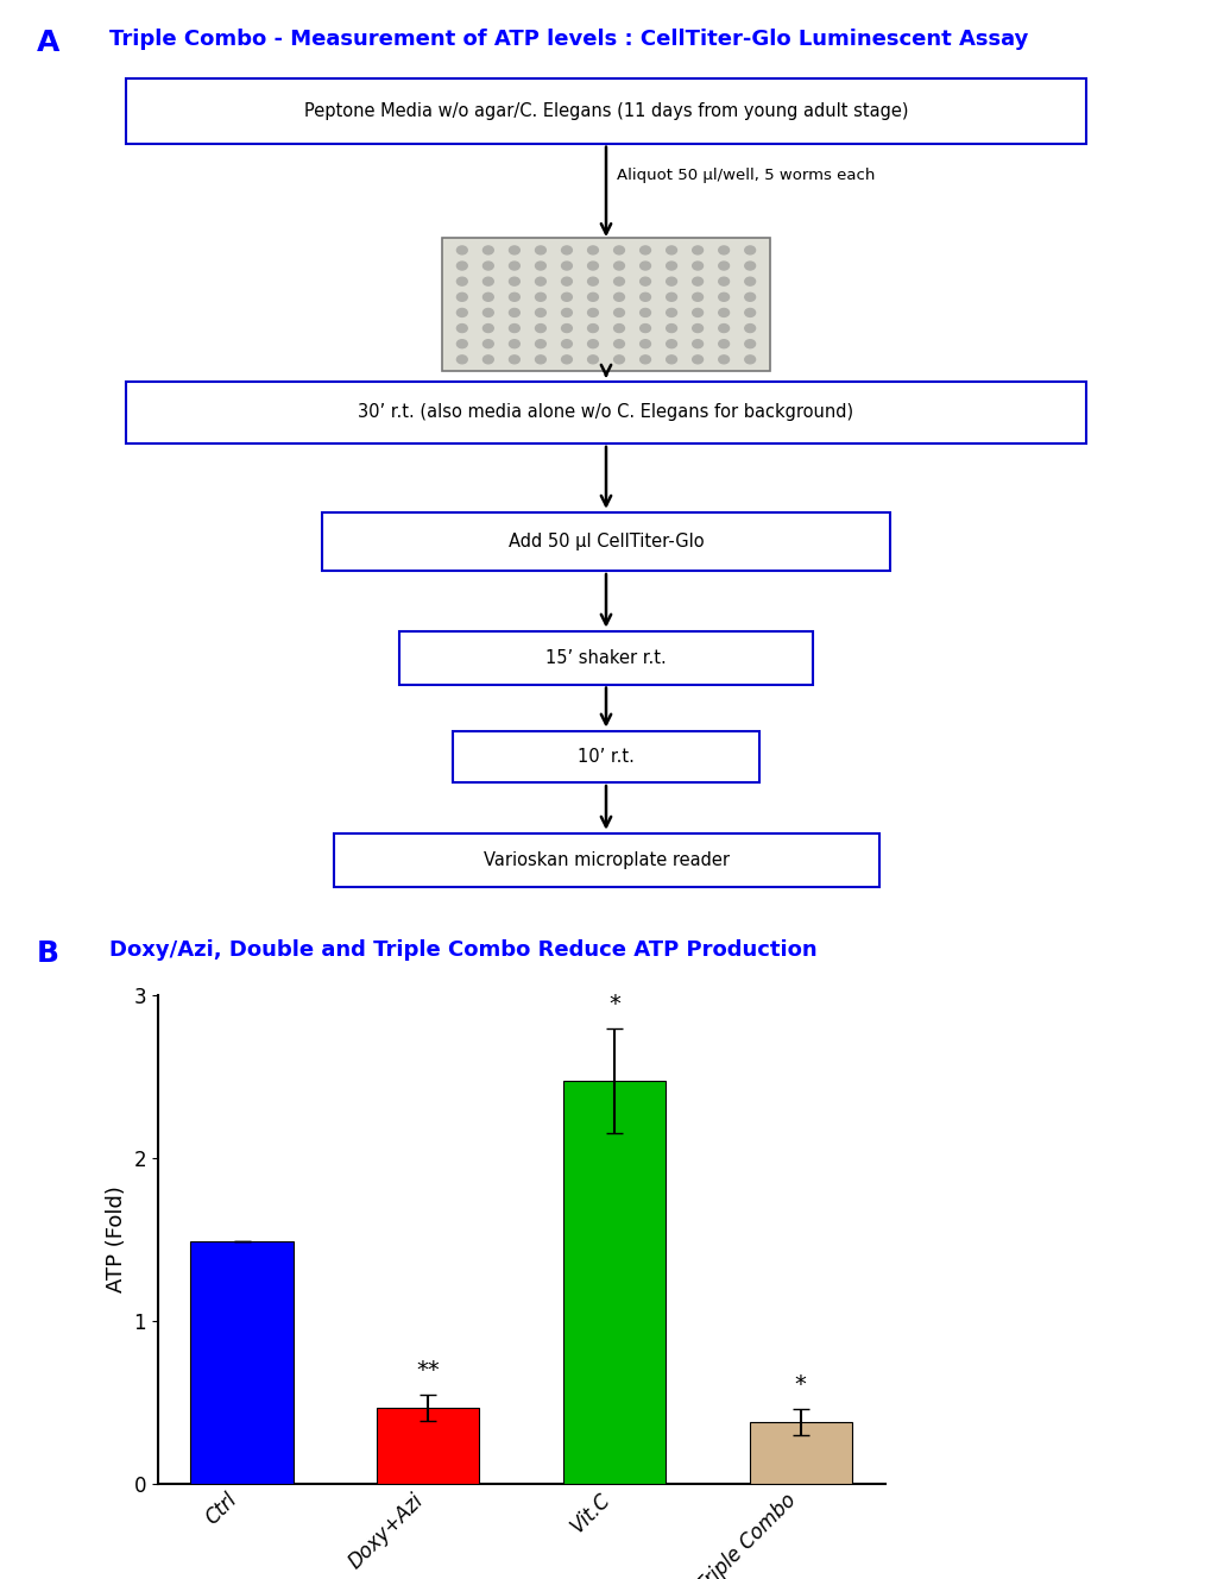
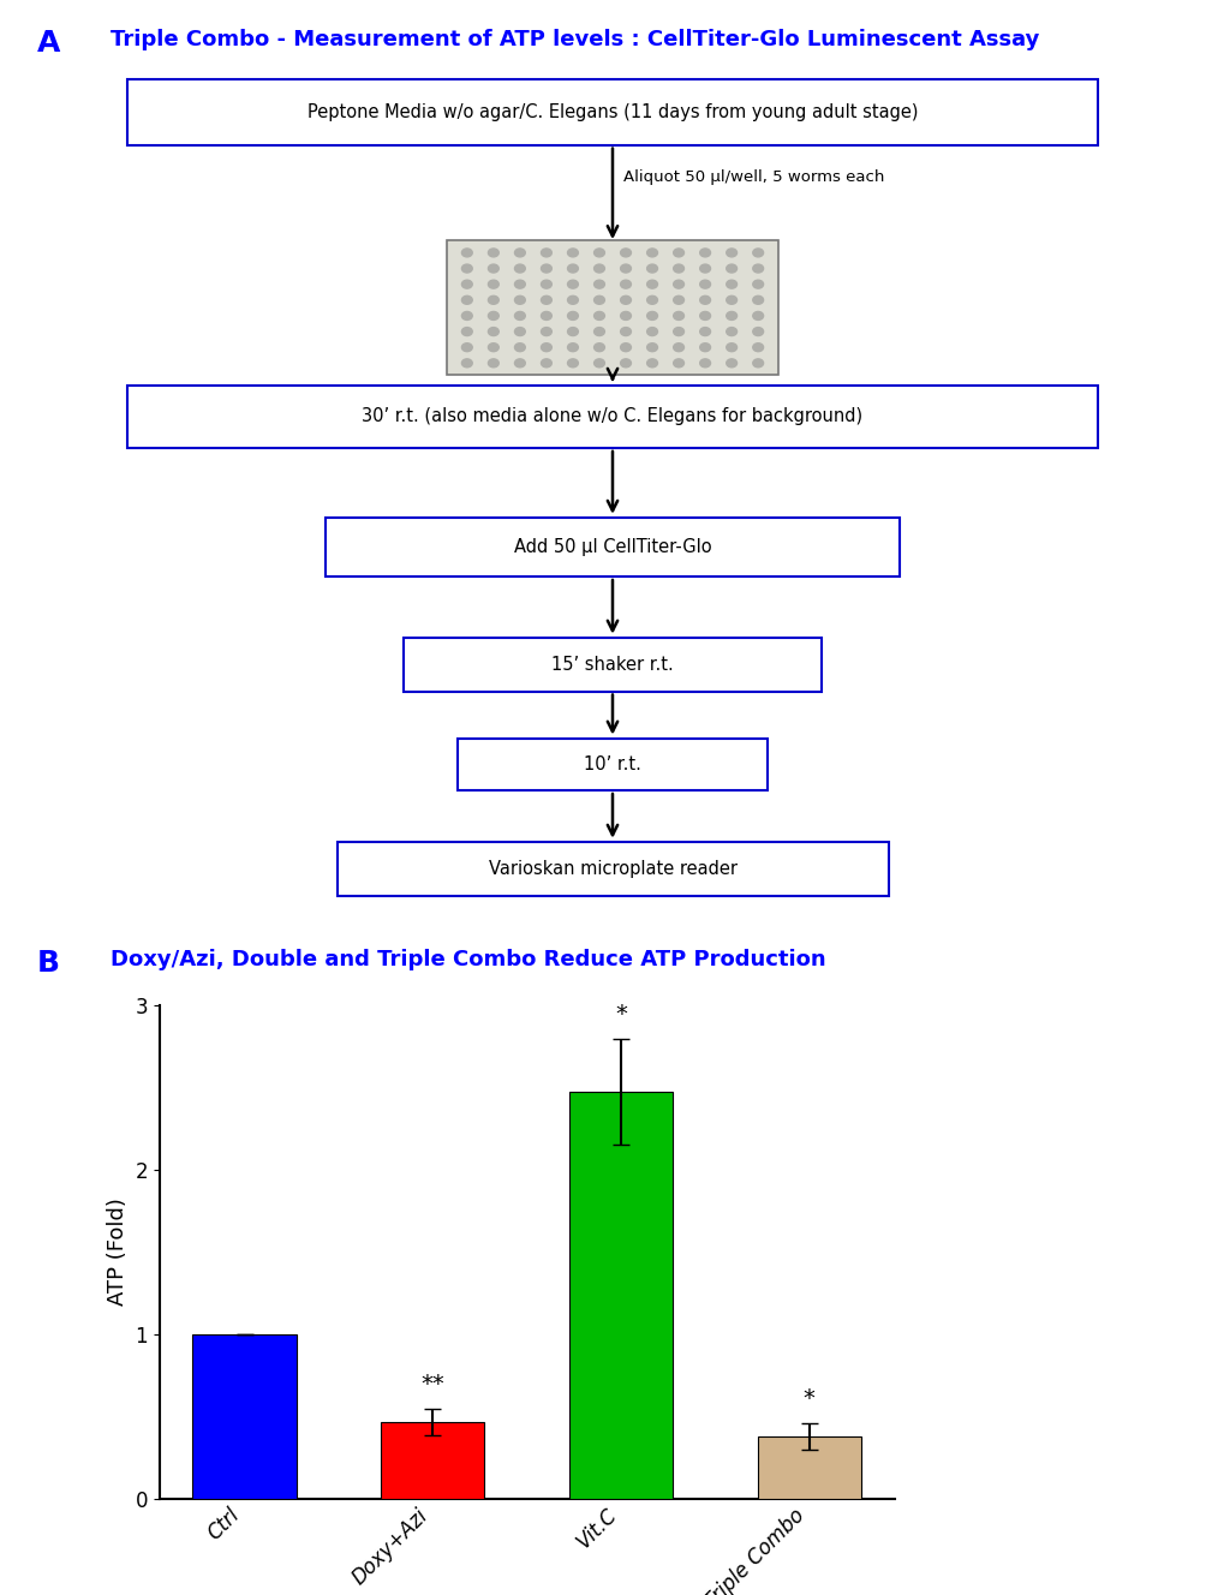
Ctrl: 1.49 -> 1.00
